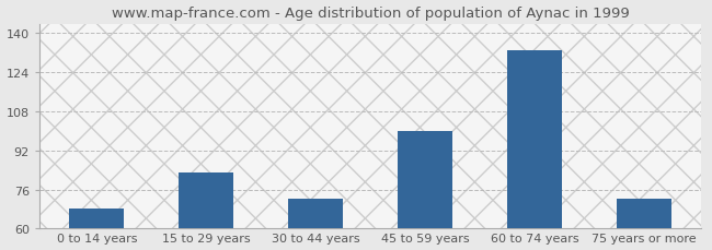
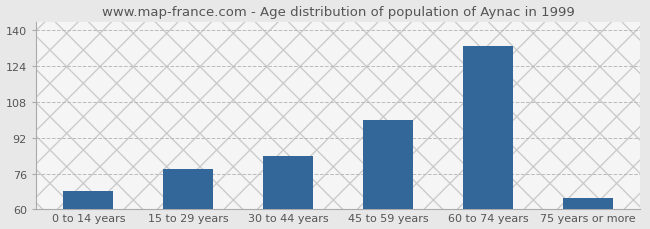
15 to 29 years: 83 -> 78
30 to 44 years: 72 -> 84
75 years or more: 72 -> 65
